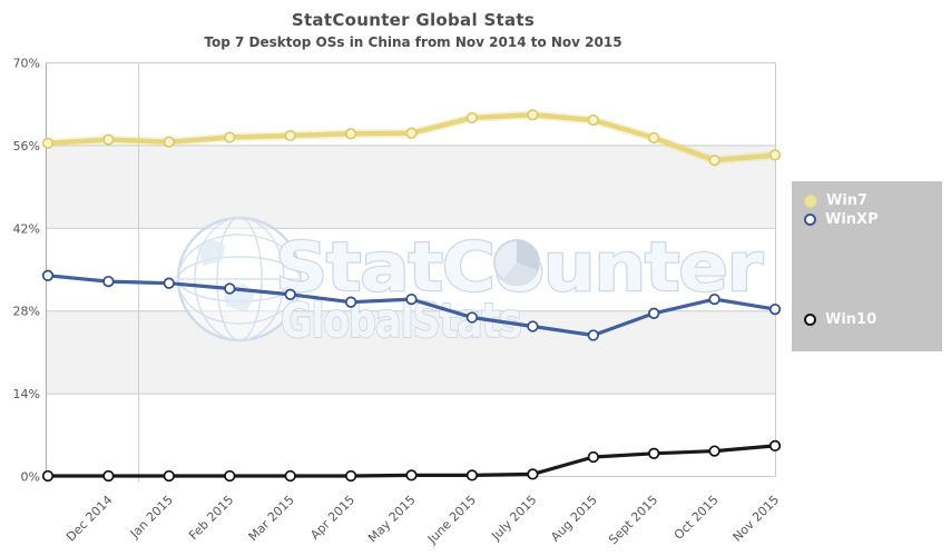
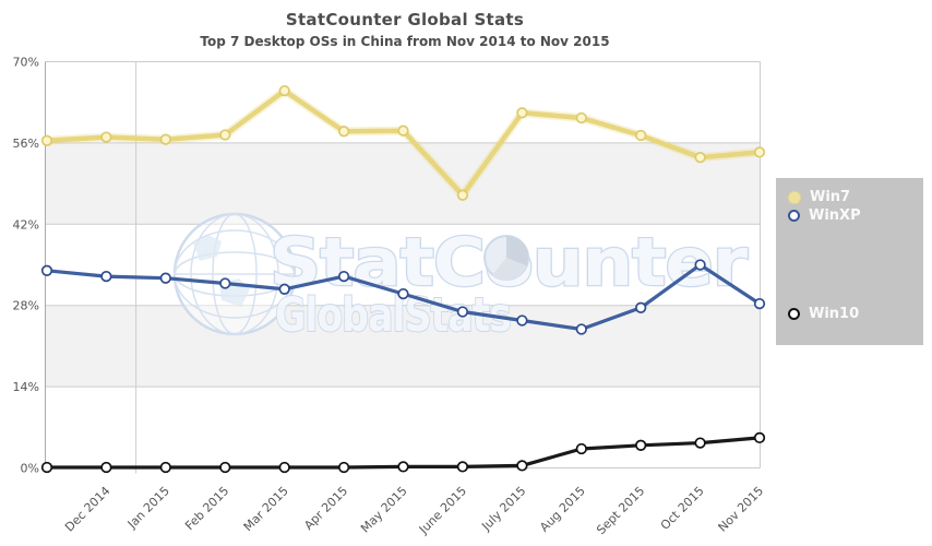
Win7/Mar 2015: 58% -> 65%
WinXP/Apr 2015: 30% -> 33%
Win7/June 2015: 61% -> 47%
WinXP/Oct 2015: 30% -> 35%
